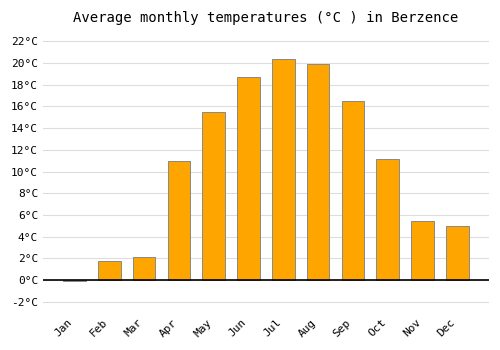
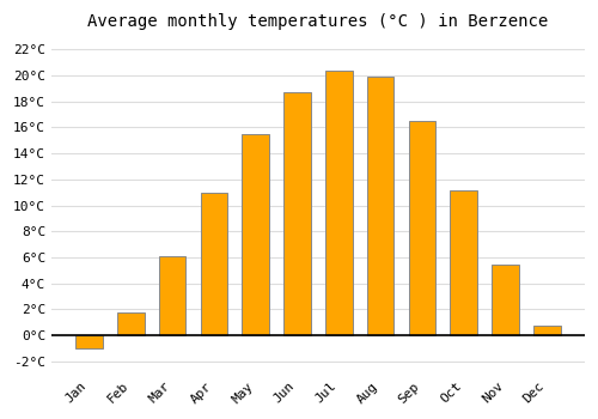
Jan: -0.1°C -> -1.0°C
Mar: 2.1°C -> 6.1°C
Dec: 5.0°C -> 0.7°C
